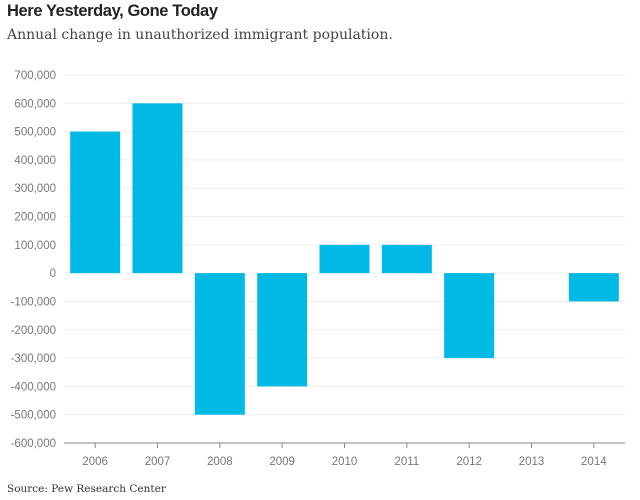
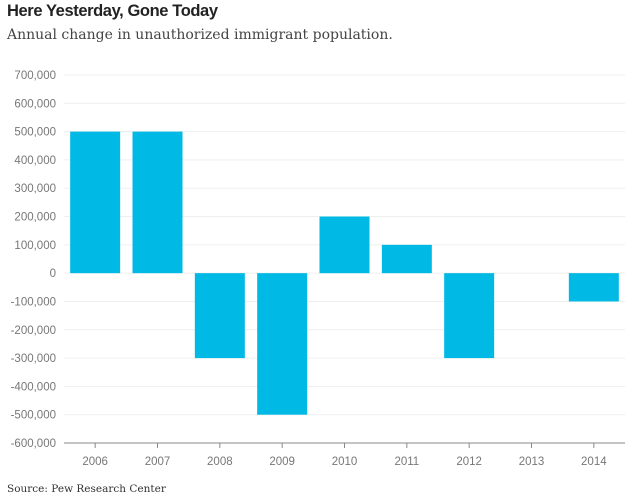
2007: 600000 -> 500000
2008: -500000 -> -300000
2009: -400000 -> -500000
2010: 100000 -> 200000
